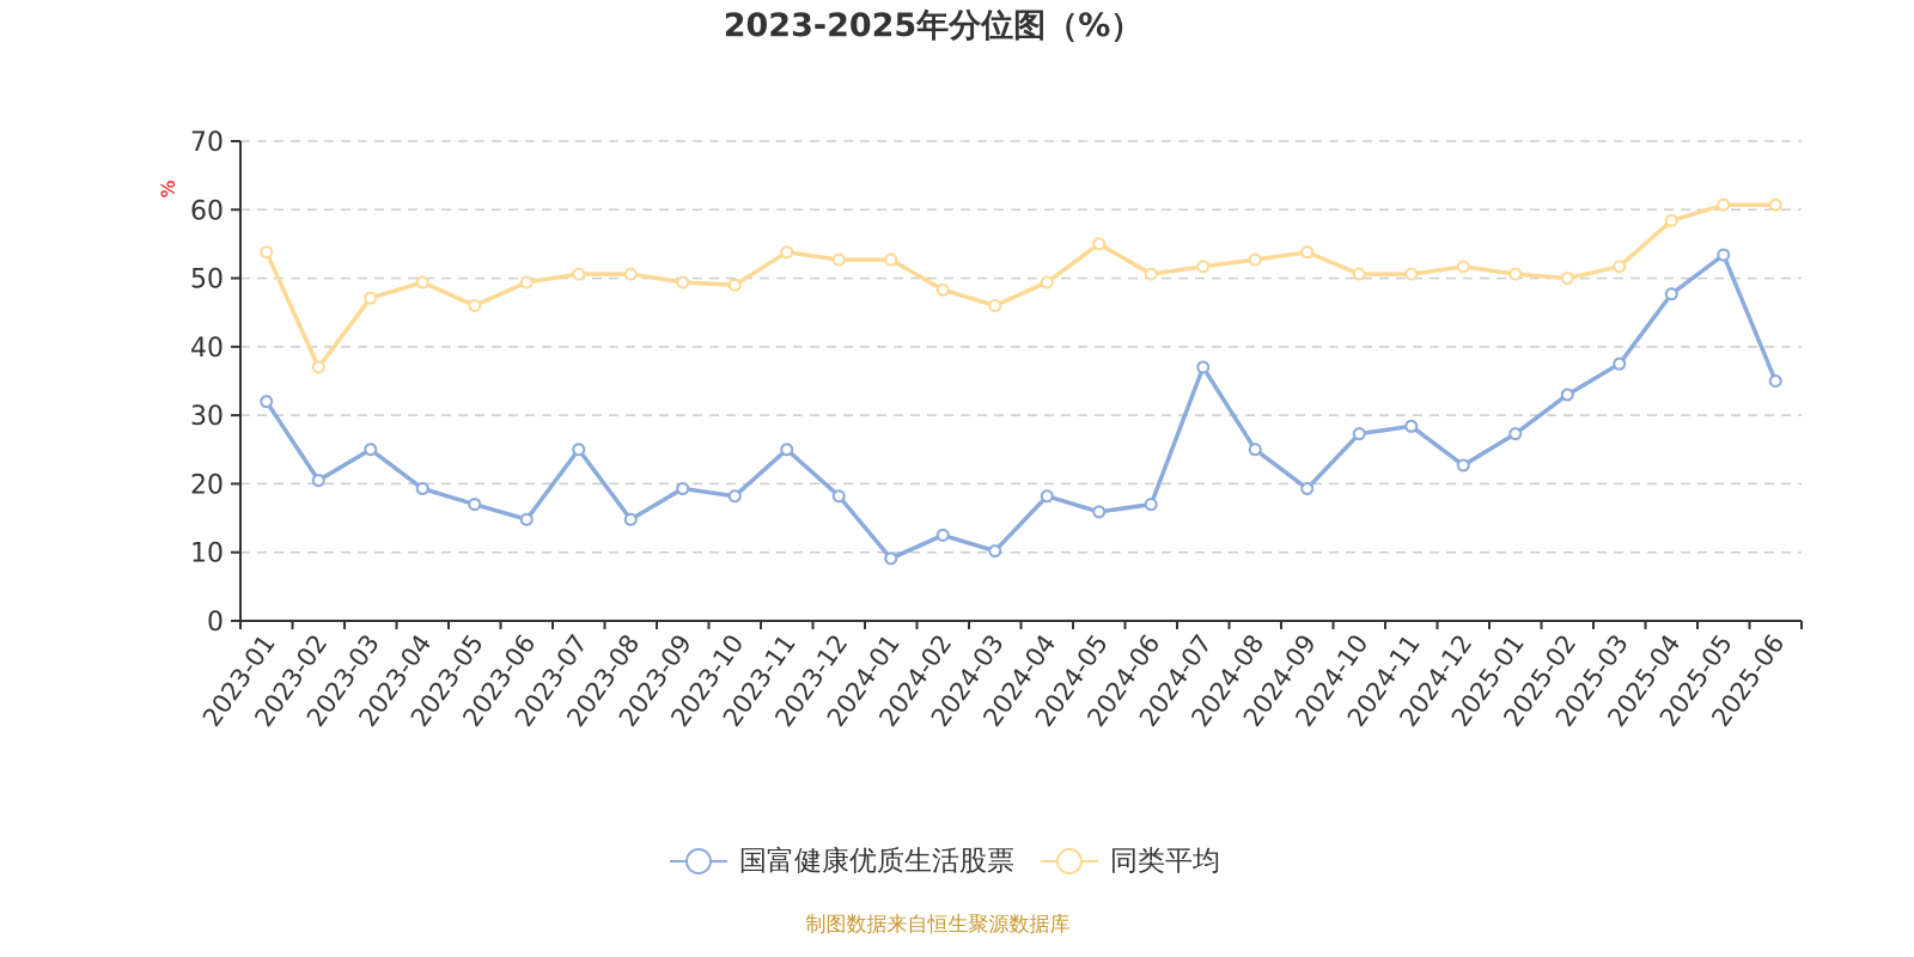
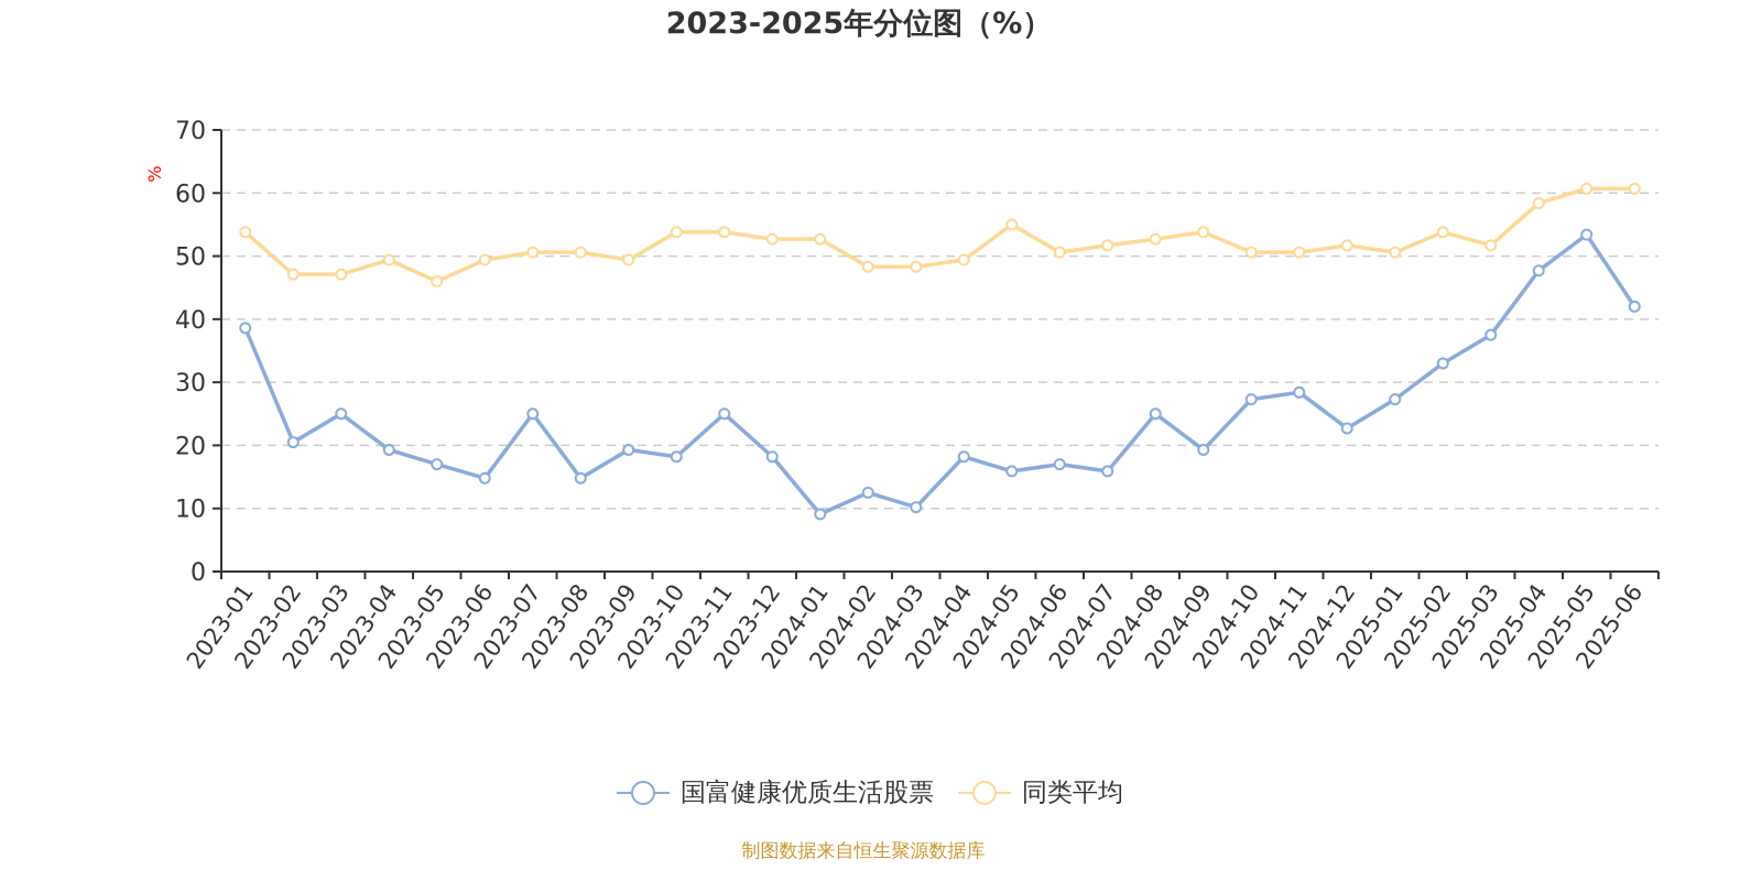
国富健康优质生活股票/2023-01: 32 -> 39
同类平均/2023-02: 37 -> 47
同类平均/2023-10: 49 -> 54
同类平均/2024-03: 46 -> 48
国富健康优质生活股票/2024-07: 37 -> 16
同类平均/2025-02: 50 -> 54
国富健康优质生活股票/2025-06: 35 -> 42
